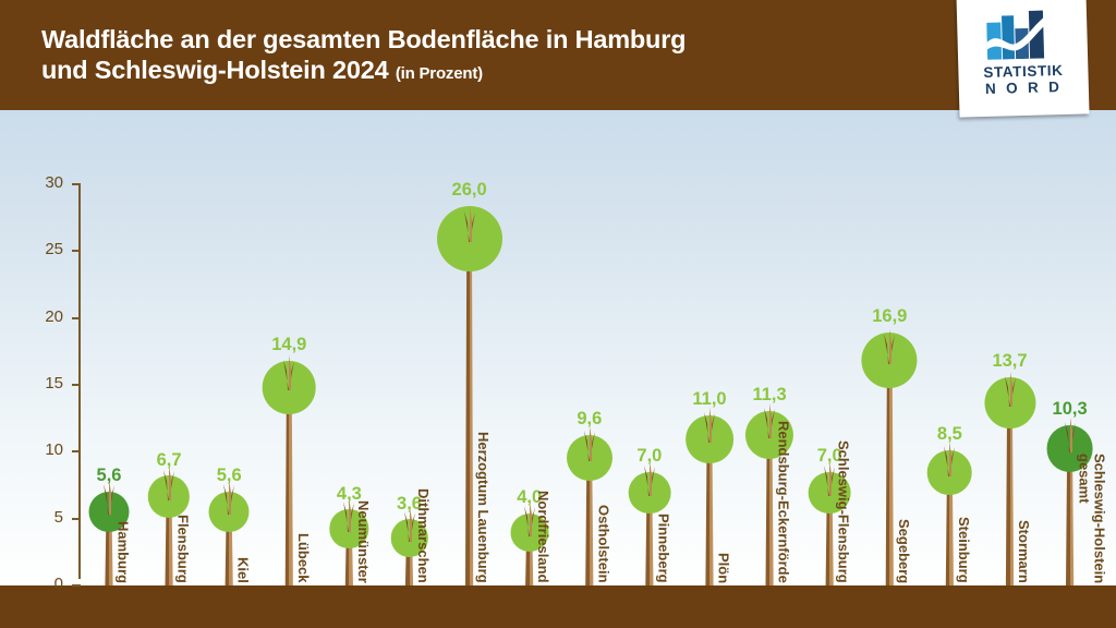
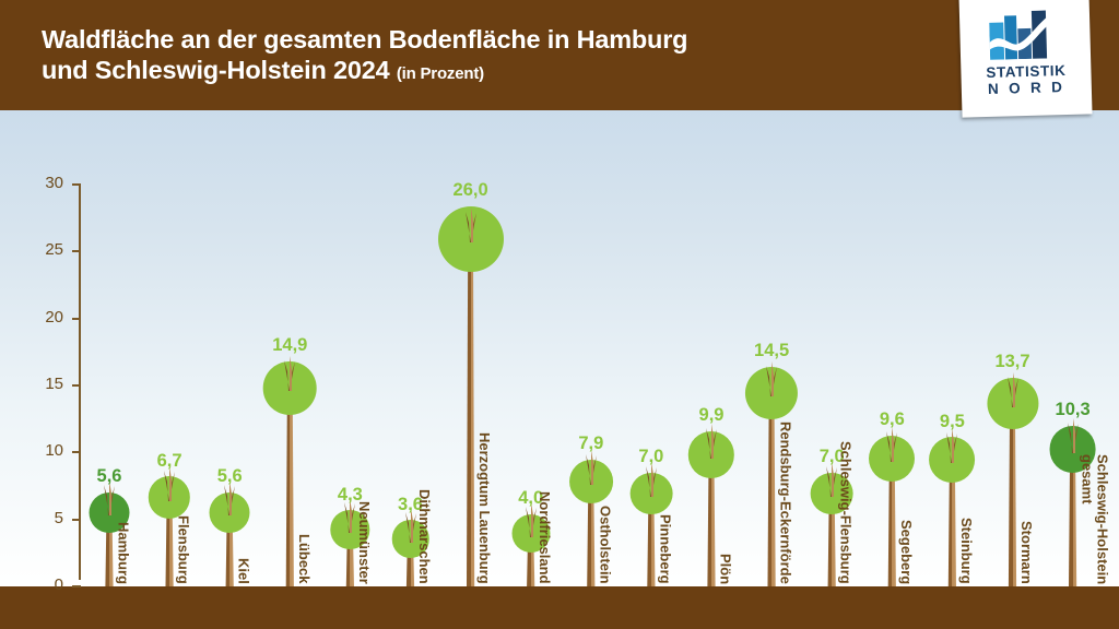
Ostholstein: 9,6 -> 7,9
Plön: 11,0 -> 9,9
Rendsburg-Eckernförde: 11,3 -> 14,5
Segeberg: 16,9 -> 9,6
Steinburg: 8,5 -> 9,5
